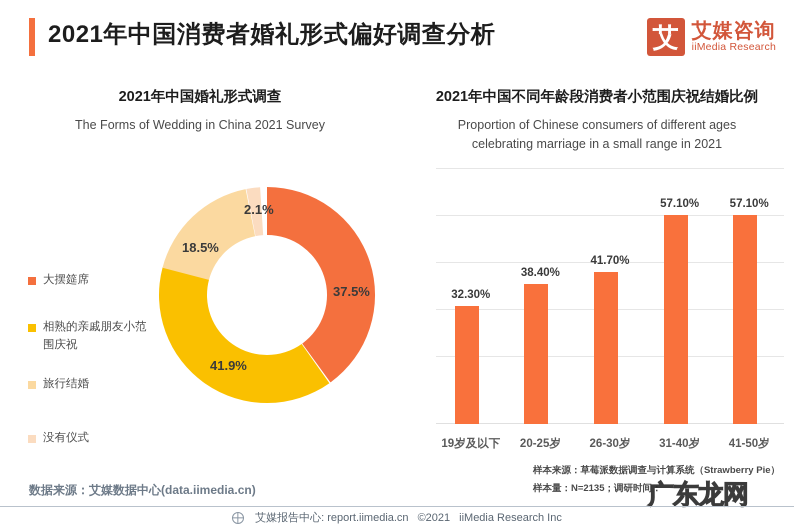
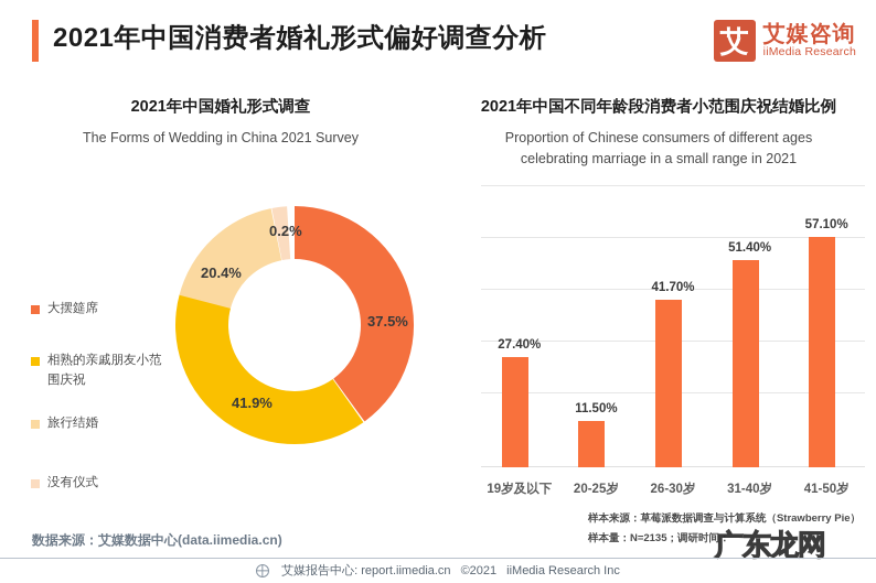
2021年中国婚礼形式调查/旅行结婚: 18.5% -> 20.4%
2021年中国婚礼形式调查/没有仪式: 2.1% -> 0.2%
2021年中国不同年龄段消费者小范围庆祝结婚比例/19岁及以下: 32.30% -> 27.40%
2021年中国不同年龄段消费者小范围庆祝结婚比例/20-25岁: 38.40% -> 11.50%
2021年中国不同年龄段消费者小范围庆祝结婚比例/31-40岁: 57.10% -> 51.40%
